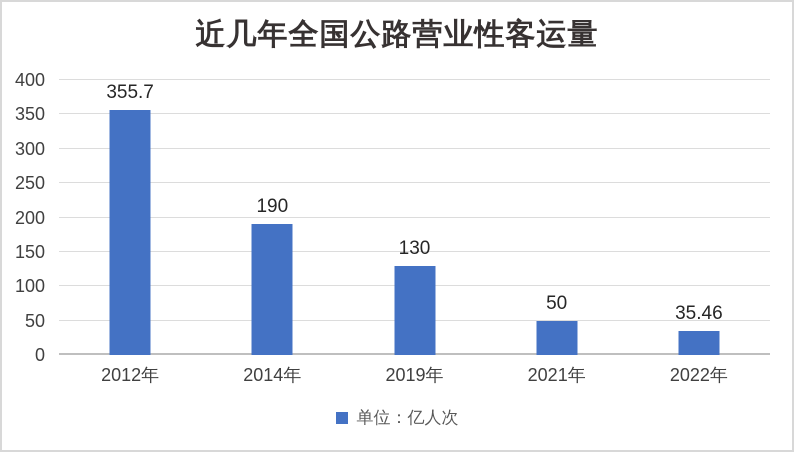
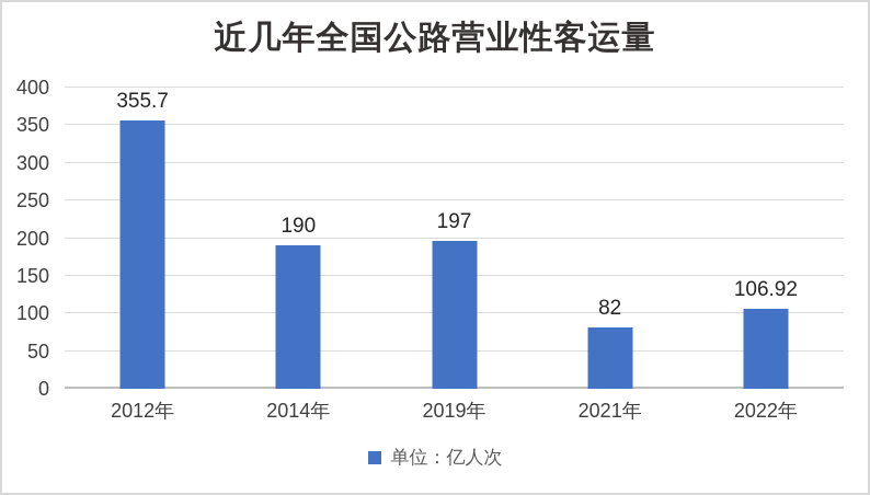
2019年: 130 -> 197
2021年: 50 -> 82
2022年: 35.46 -> 106.92
